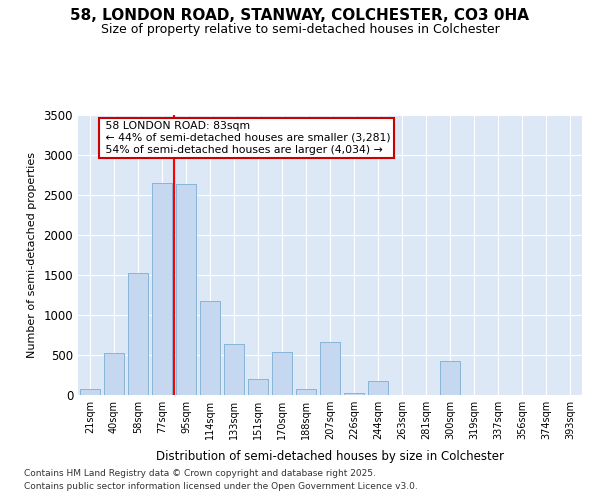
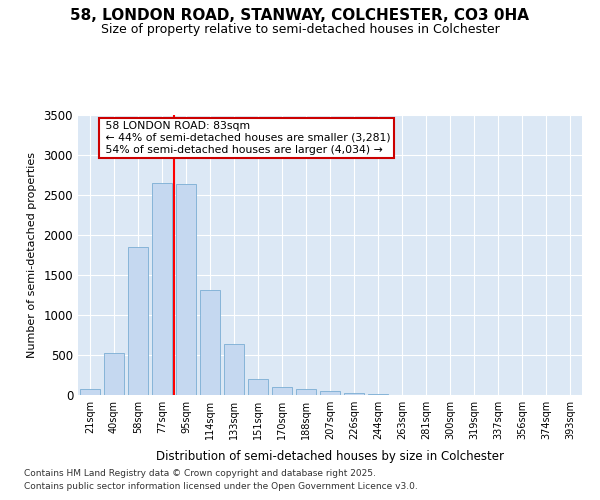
58sqm: 1520 -> 1850
114sqm: 1180 -> 1310
170sqm: 540 -> 100
207sqm: 660 -> 50
244sqm: 180 -> 10
300sqm: 420 -> 0
